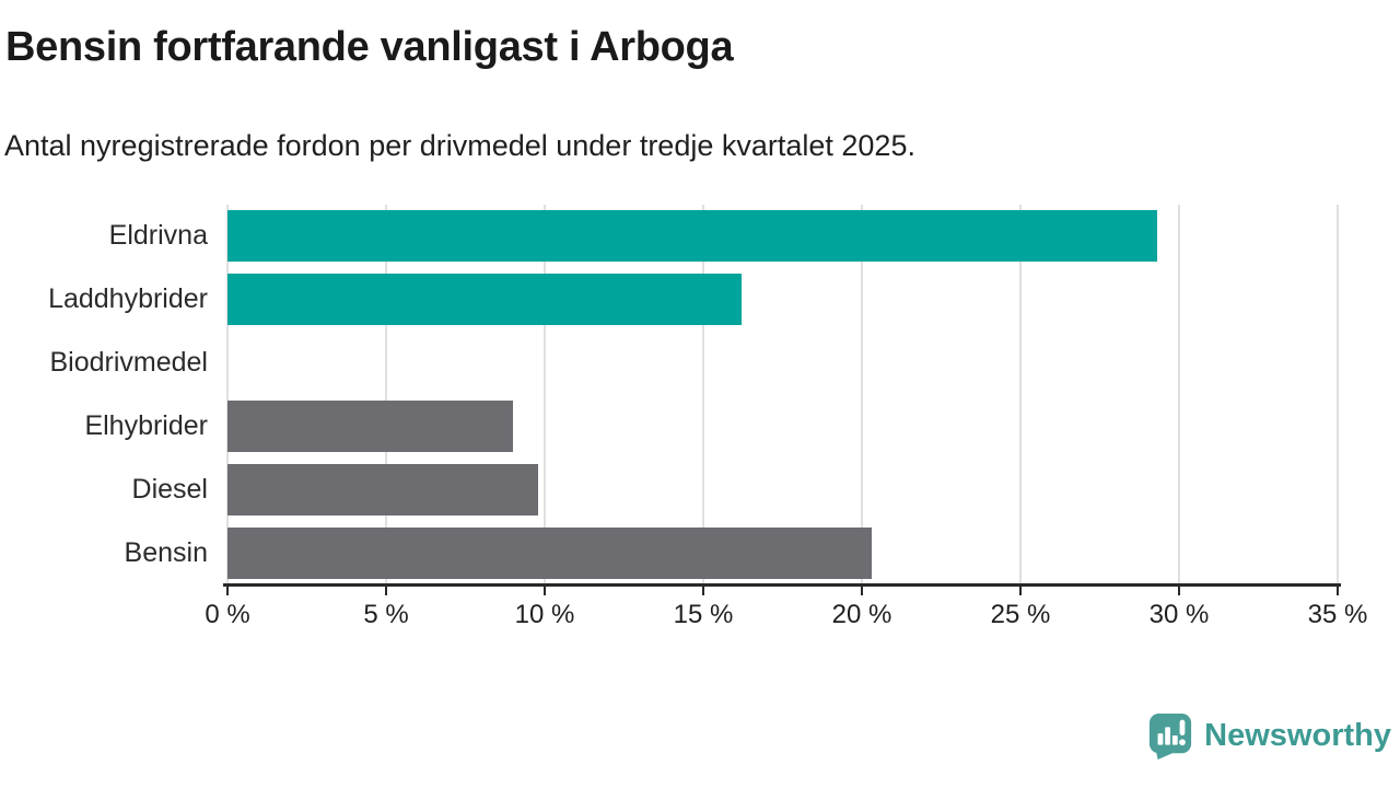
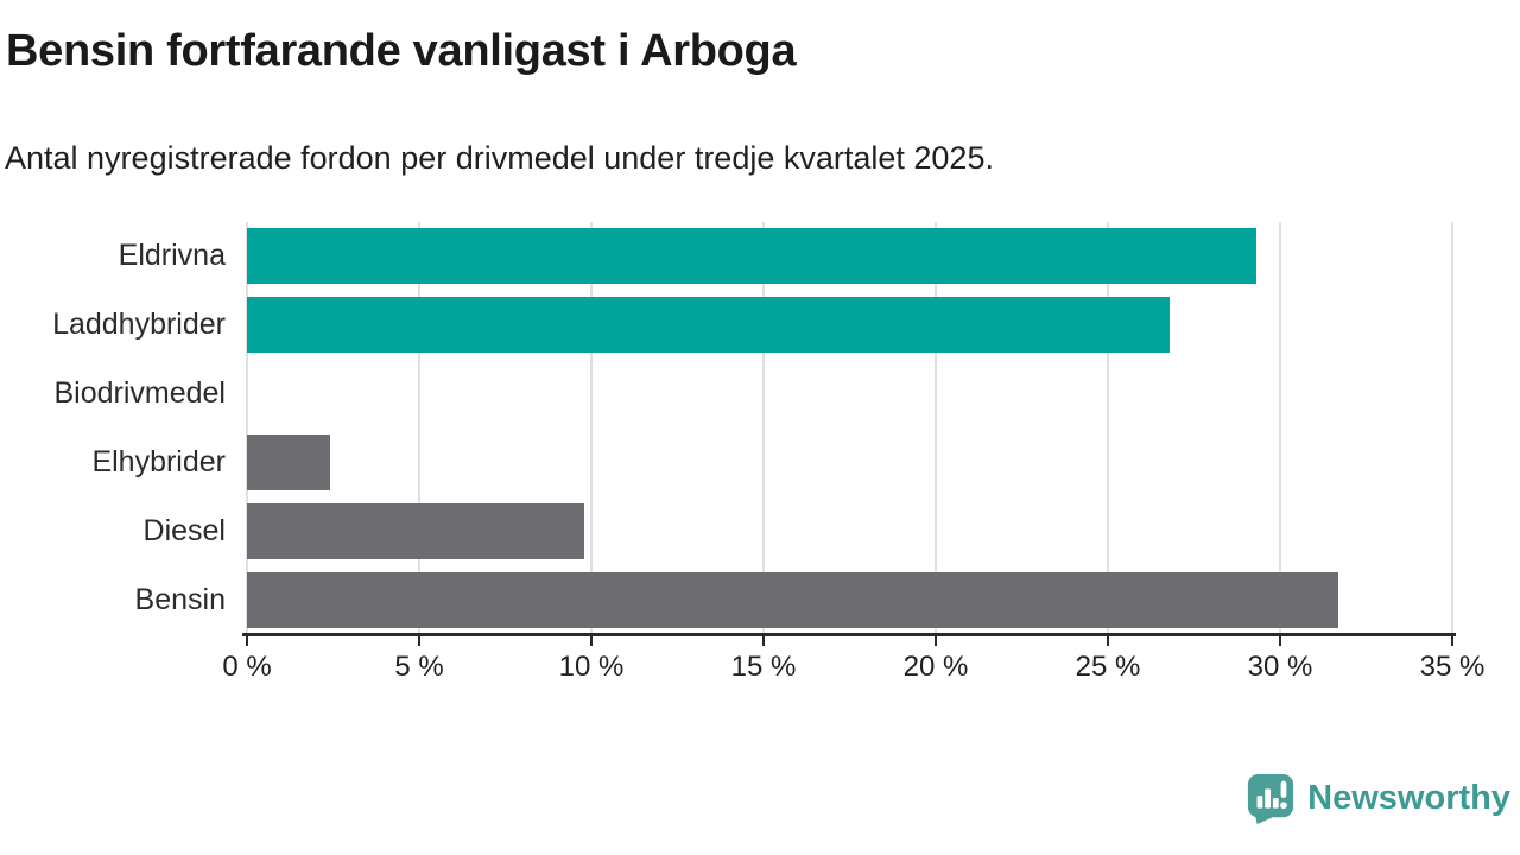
Laddhybrider: 16.2% -> 26.8%
Elhybrider: 9.0% -> 2.4%
Bensin: 20.3% -> 31.7%
